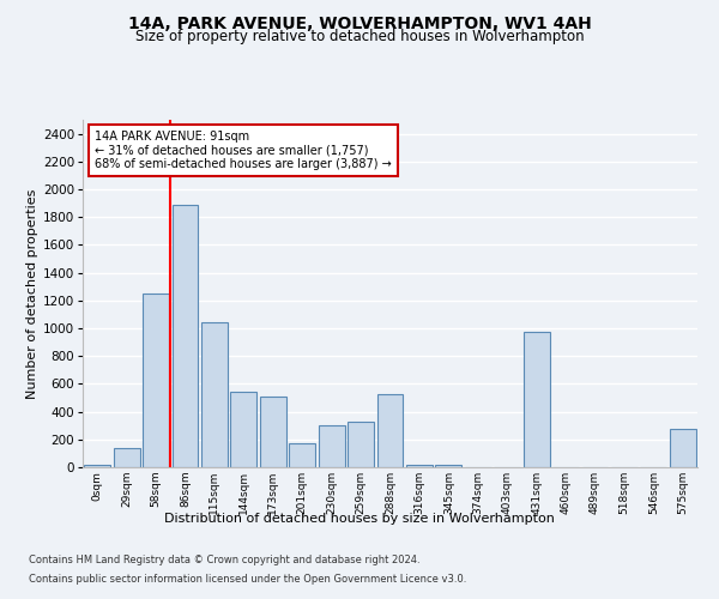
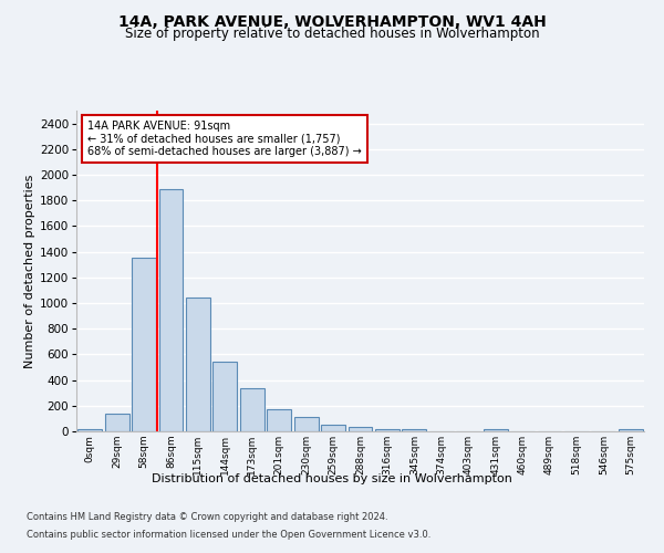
58sqm: 1250 -> 1360
173sqm: 510 -> 340
230sqm: 300 -> 110
259sqm: 330 -> 60
288sqm: 530 -> 40
431sqm: 970 -> 20
575sqm: 280 -> 20
